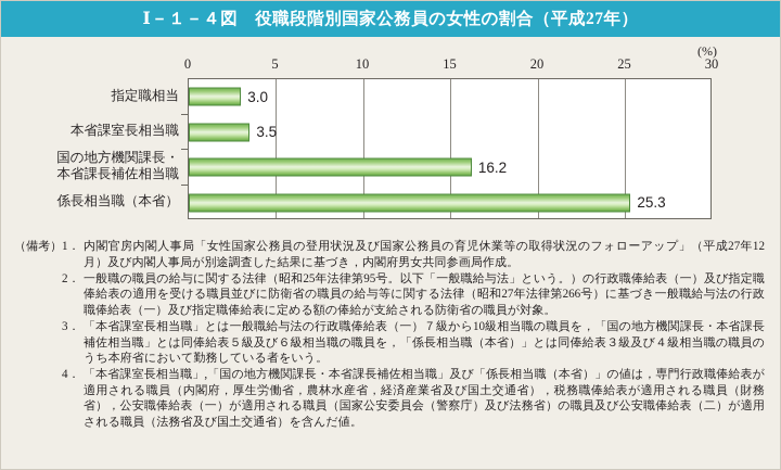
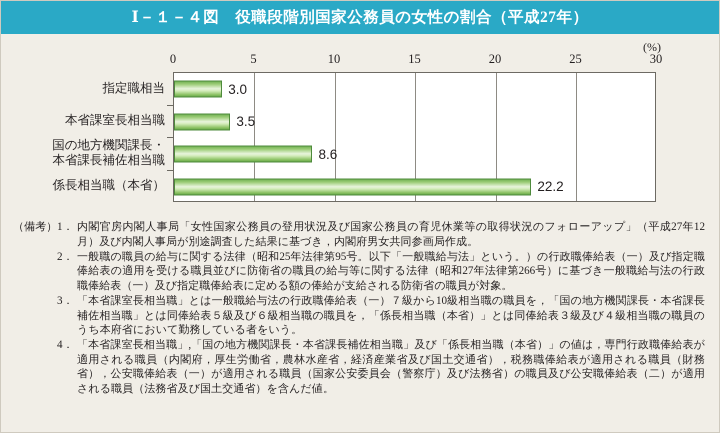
国の地方機関課長・ 本省課長補佐相当職: 16.2 -> 8.6
係長相当職（本省）: 25.3 -> 22.2
